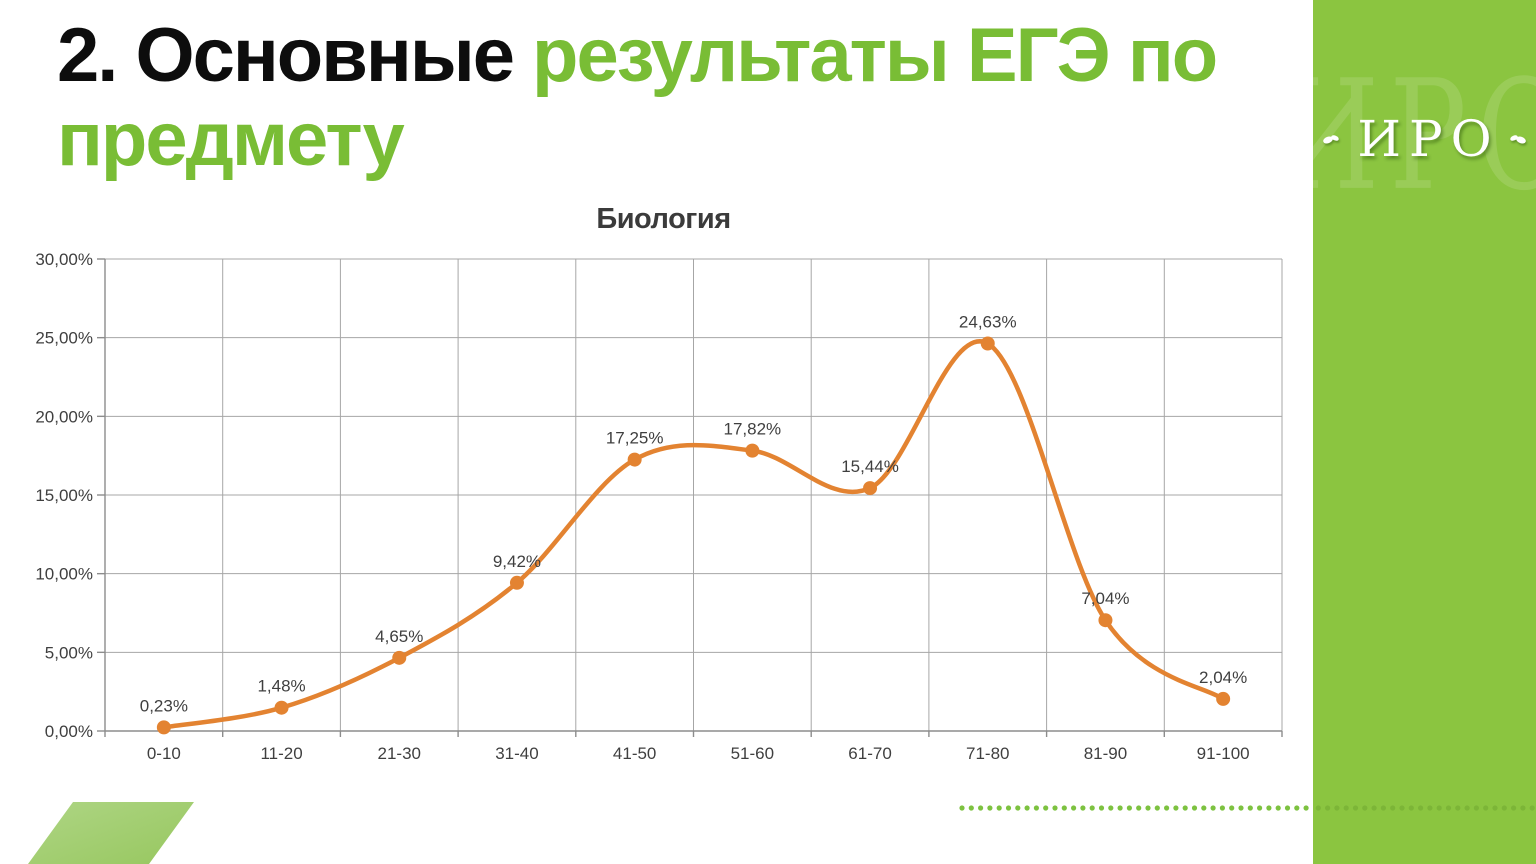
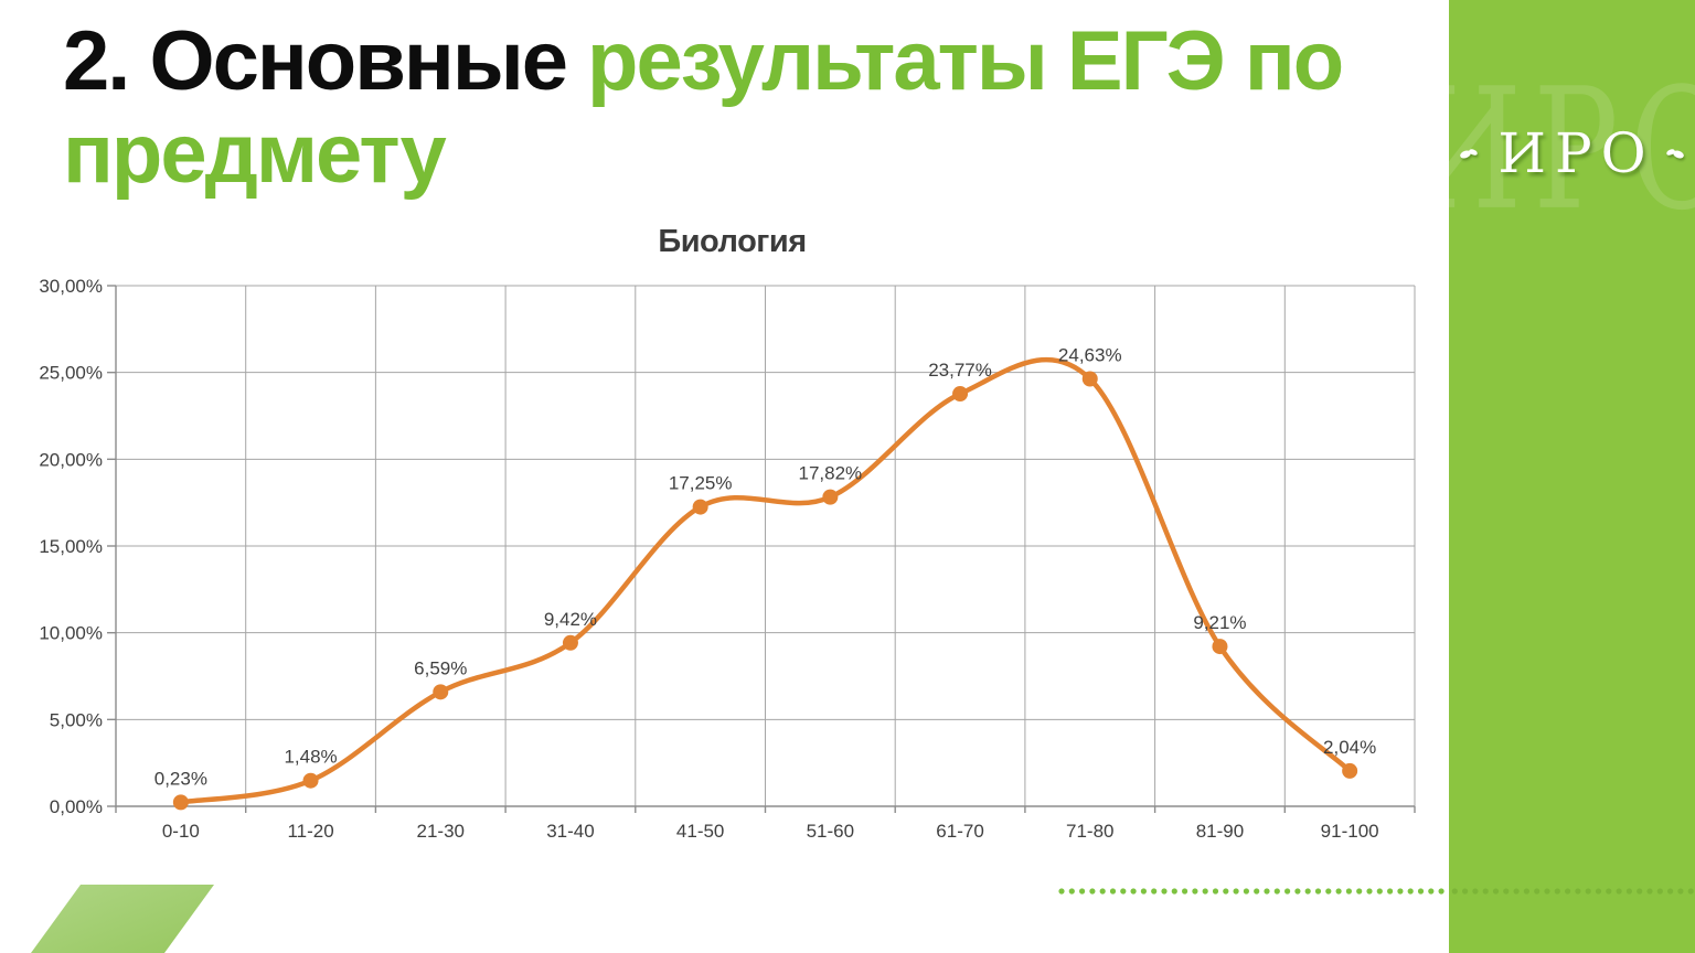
21-30: 4,65% -> 6,59%
61-70: 15,44% -> 23,77%
81-90: 7,04% -> 9,21%
